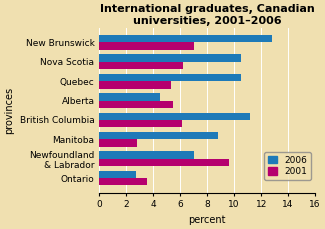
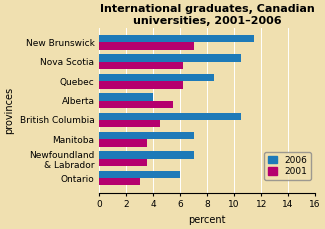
2006/New Brunswick: 12.8 -> 11.5
2006/Quebec: 10.5 -> 8.5
2001/Quebec: 5.3 -> 6.2
2006/Alberta: 4.5 -> 4.0
2006/British Columbia: 11.2 -> 10.5
2001/British Columbia: 6.1 -> 4.5
2006/Manitoba: 8.8 -> 7.0
2001/Manitoba: 2.8 -> 3.5
2001/Newfoundland & Labrador: 9.6 -> 3.5
2006/Ontario: 2.7 -> 6.0
2001/Ontario: 3.5 -> 3.0
